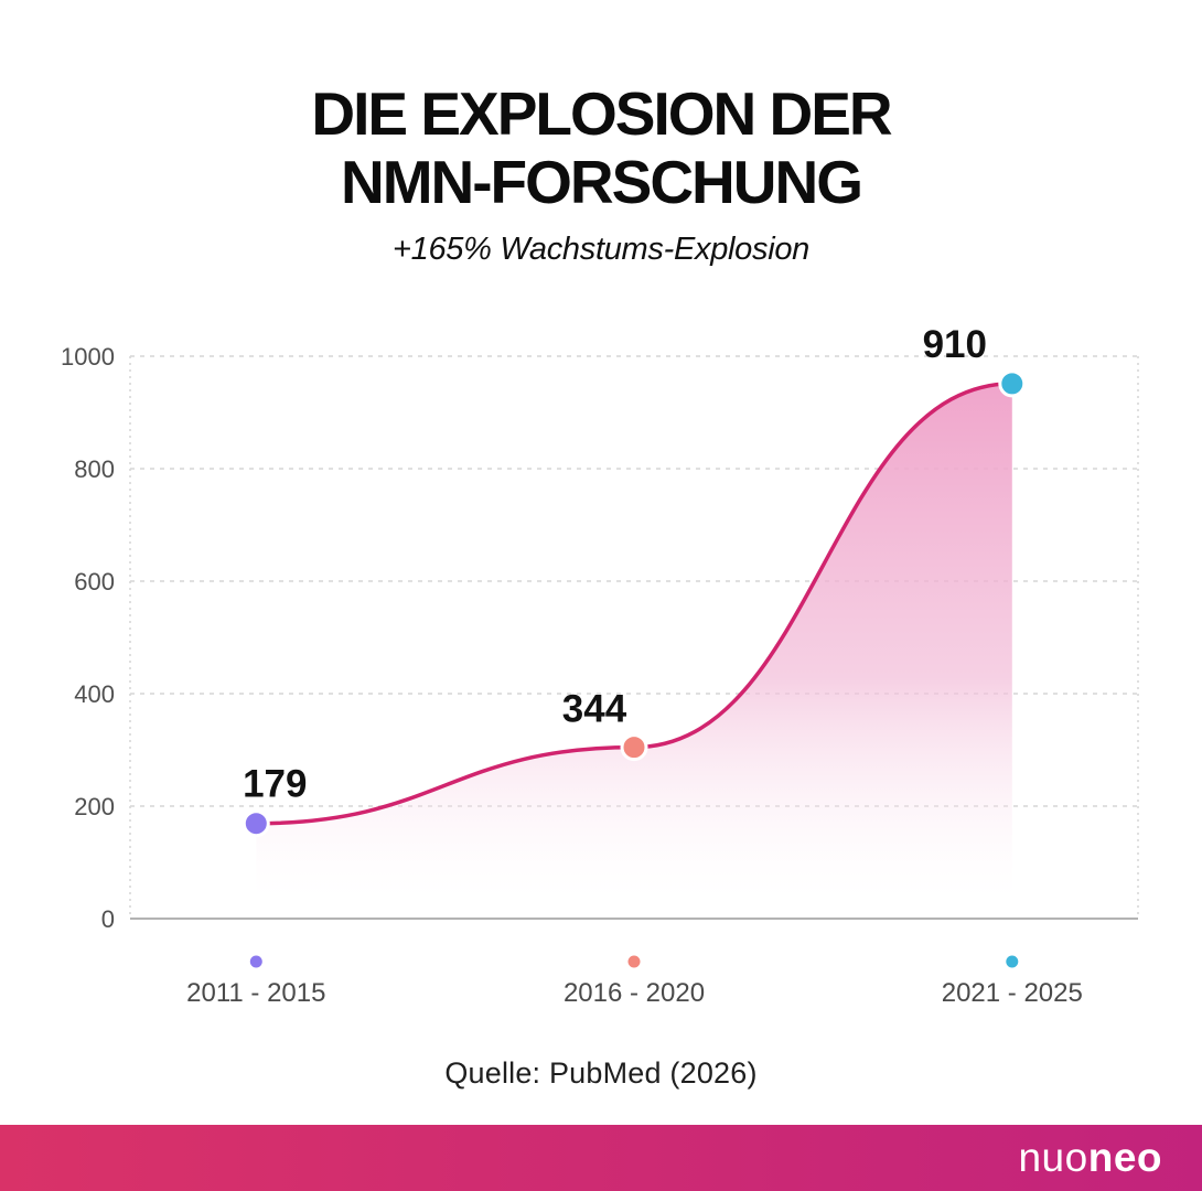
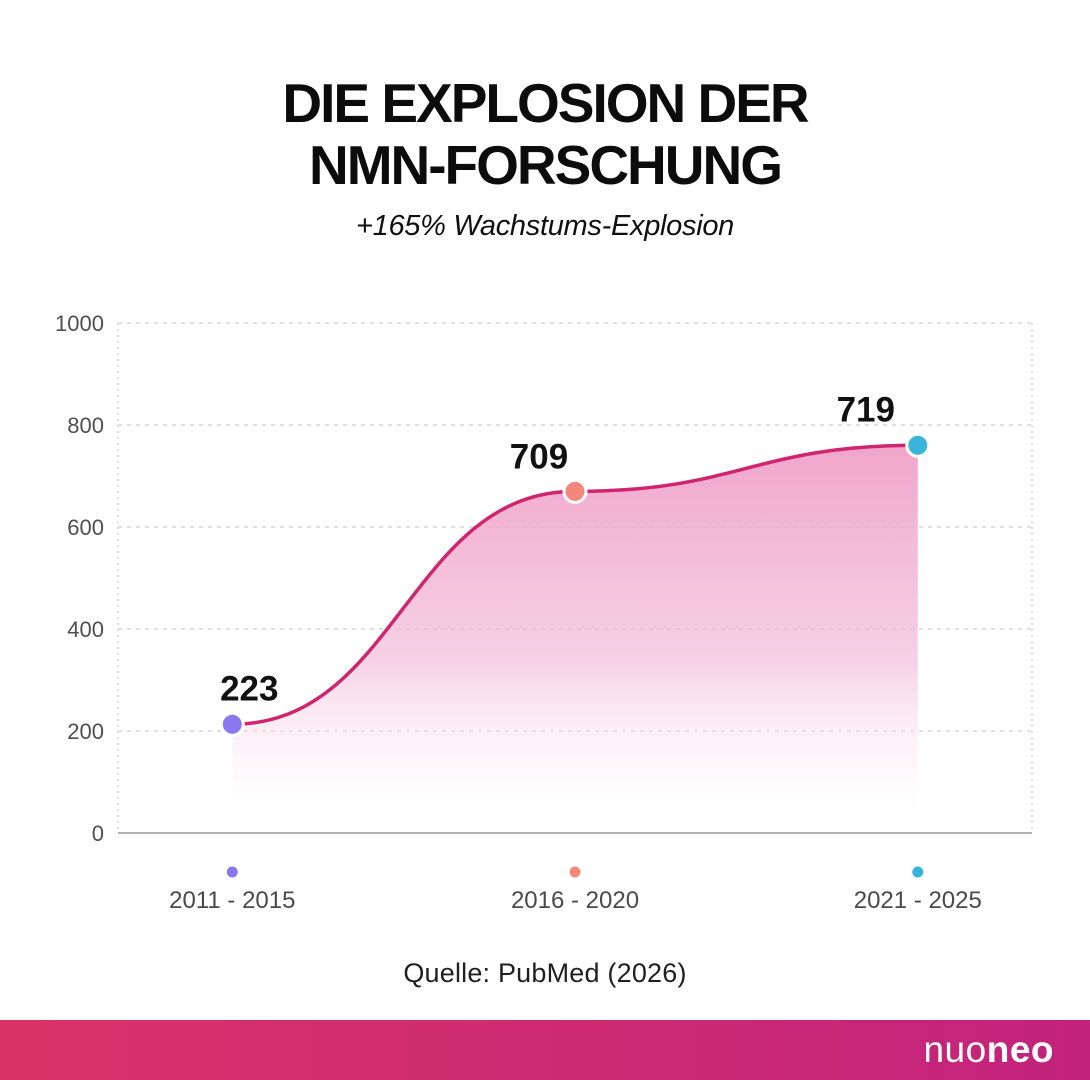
2011 - 2015: 179 -> 223
2016 - 2020: 344 -> 709
2021 - 2025: 910 -> 719
